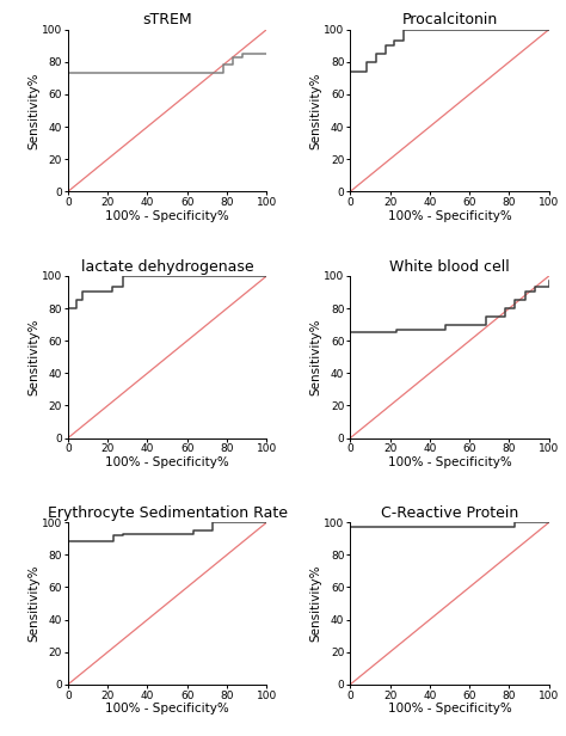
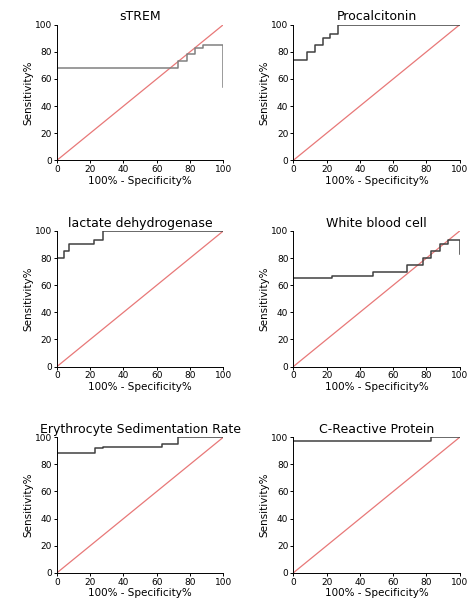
sTREM/0: 73 -> 68
sTREM/100: 85 -> 54
White blood cell/100: 97 -> 83
